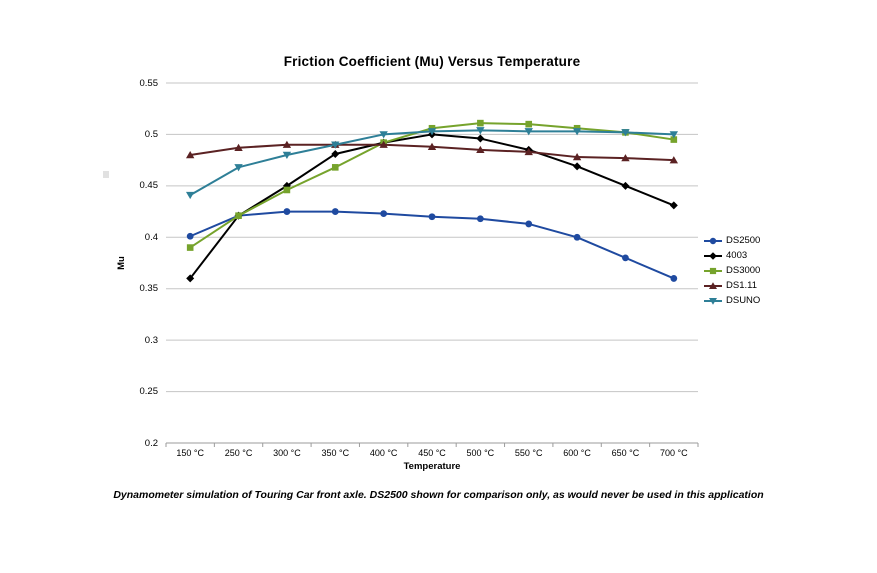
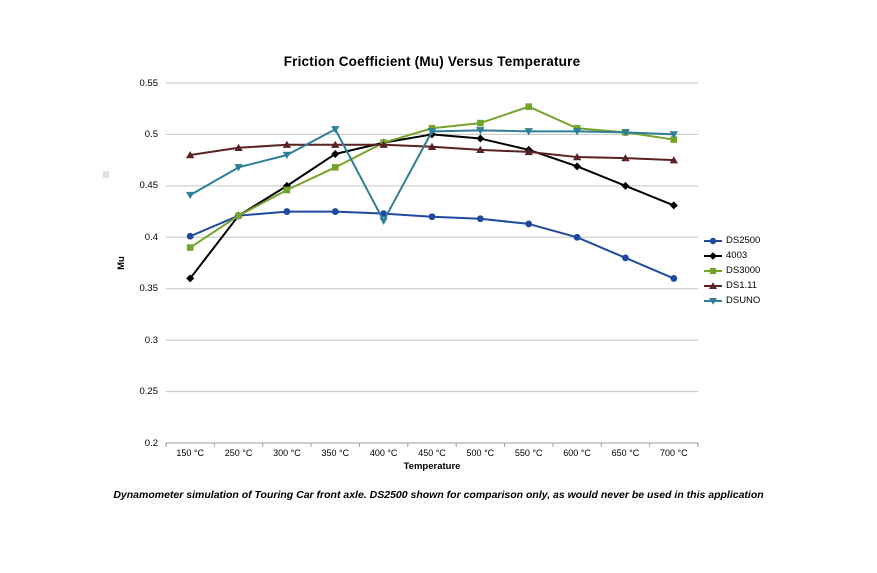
DSUNO/350 °C: 0.490 -> 0.505
DSUNO/400 °C: 0.500 -> 0.416
DS3000/550 °C: 0.510 -> 0.527
